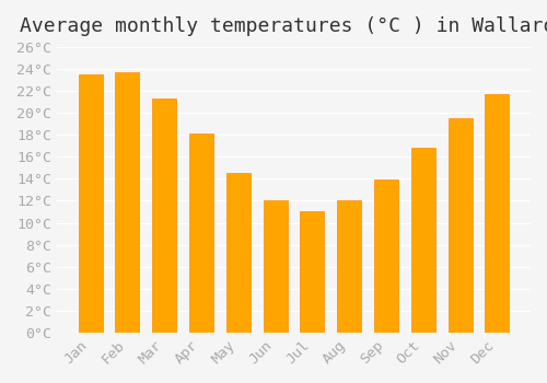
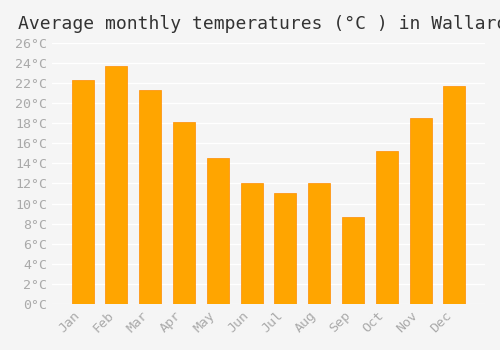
Jan: 23.5°C -> 22.3°C
Sep: 13.9°C -> 8.7°C
Oct: 16.8°C -> 15.2°C
Nov: 19.5°C -> 18.5°C
